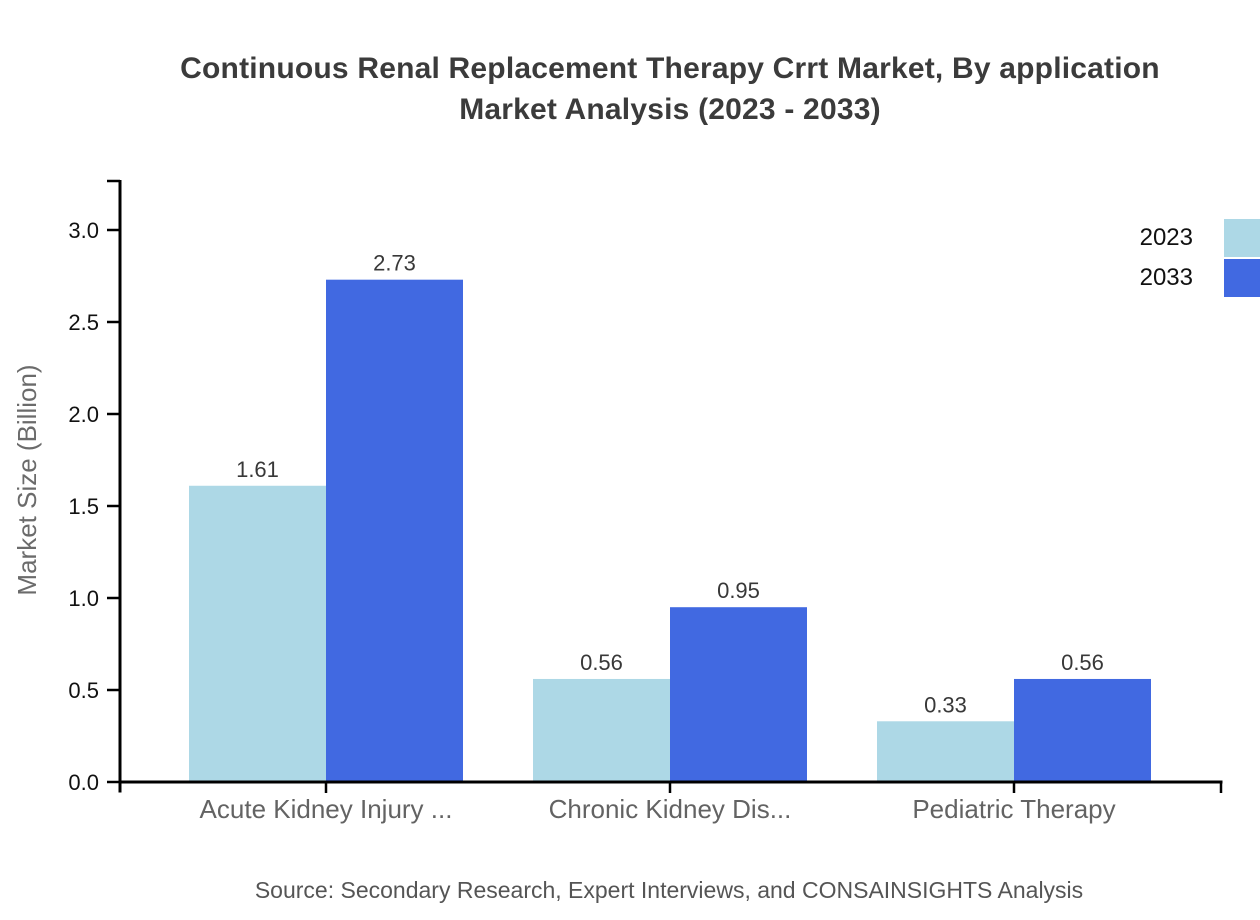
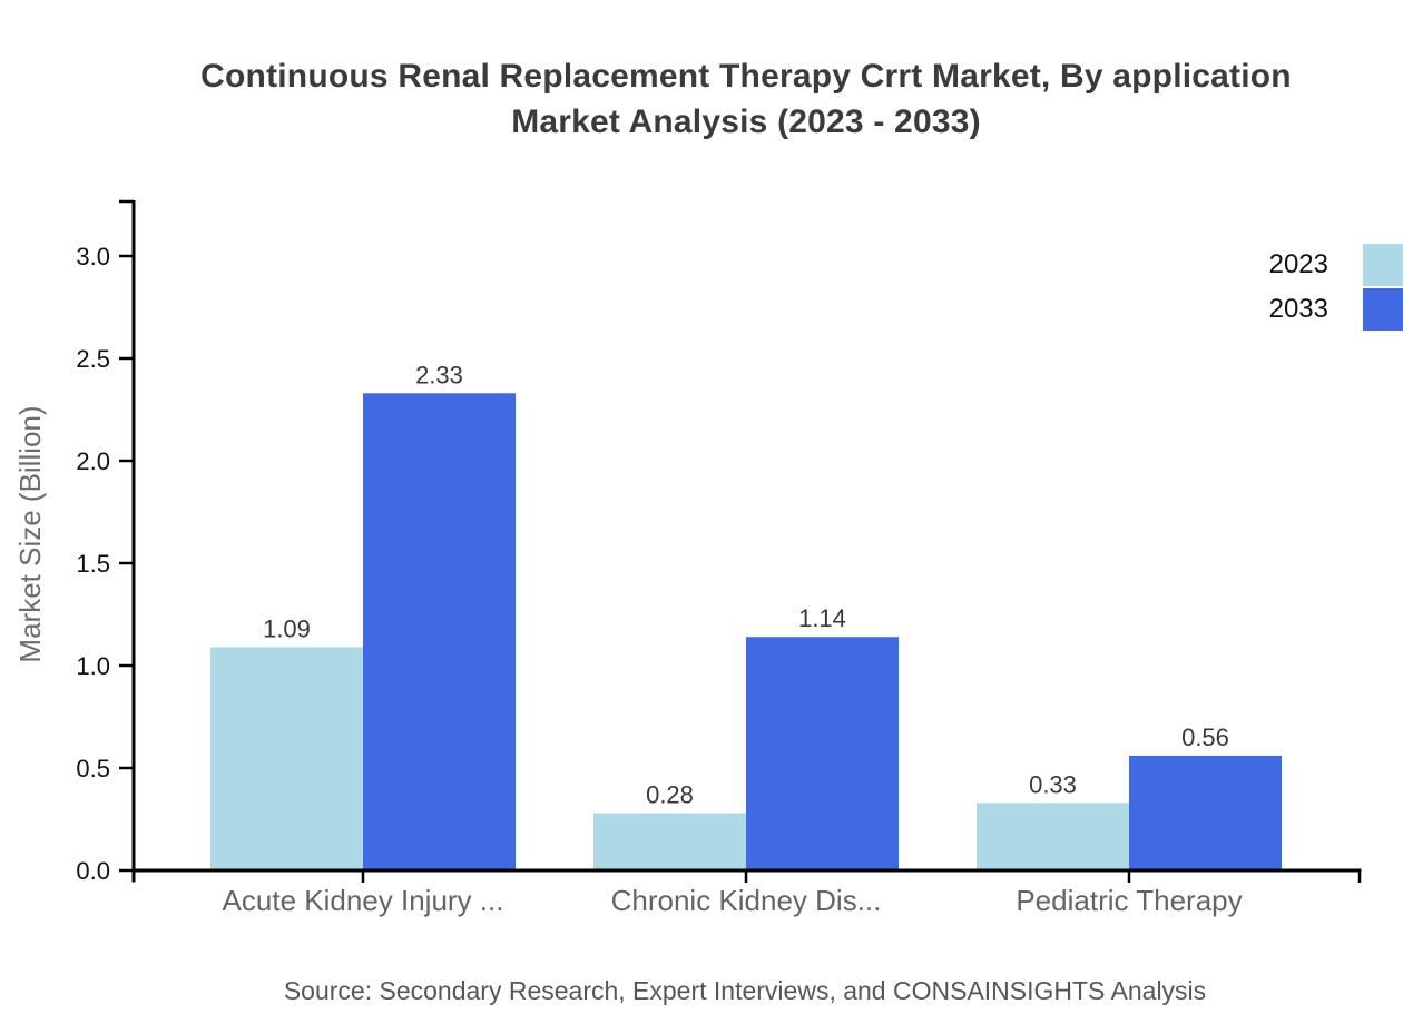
2023/Acute Kidney Injury ...: 1.61 -> 1.09
2033/Acute Kidney Injury ...: 2.73 -> 2.33
2023/Chronic Kidney Dis...: 0.56 -> 0.28
2033/Chronic Kidney Dis...: 0.95 -> 1.14
